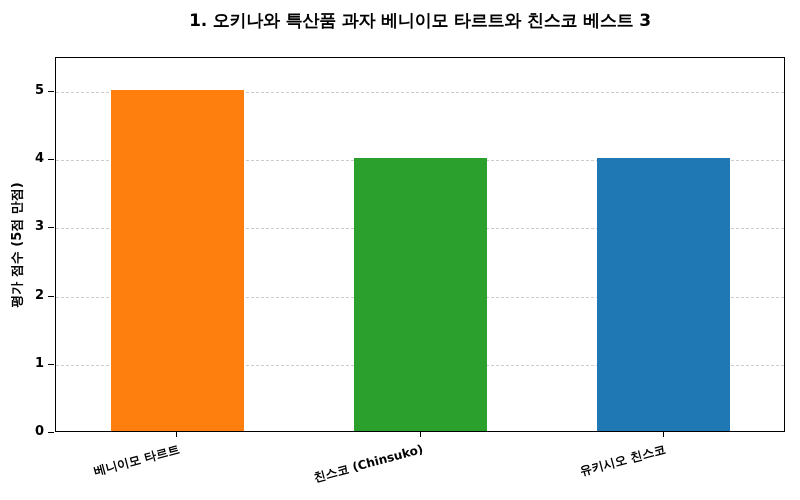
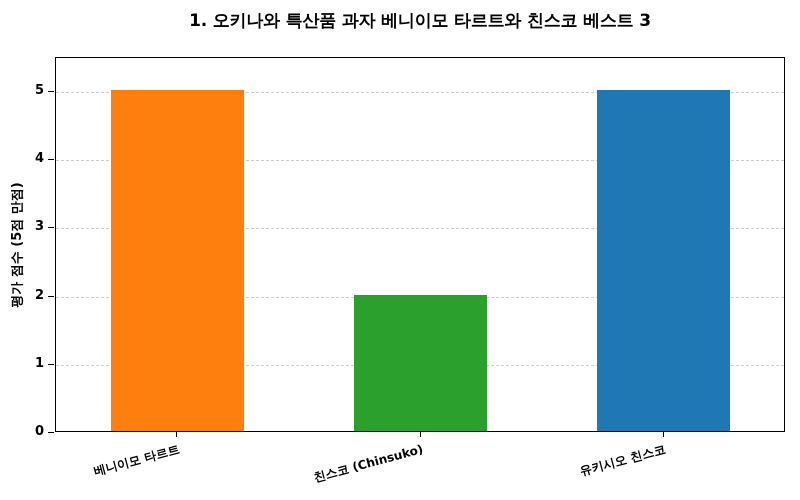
친스코 (Chinsuko): 4 -> 2
유키시오 친스코: 4 -> 5
